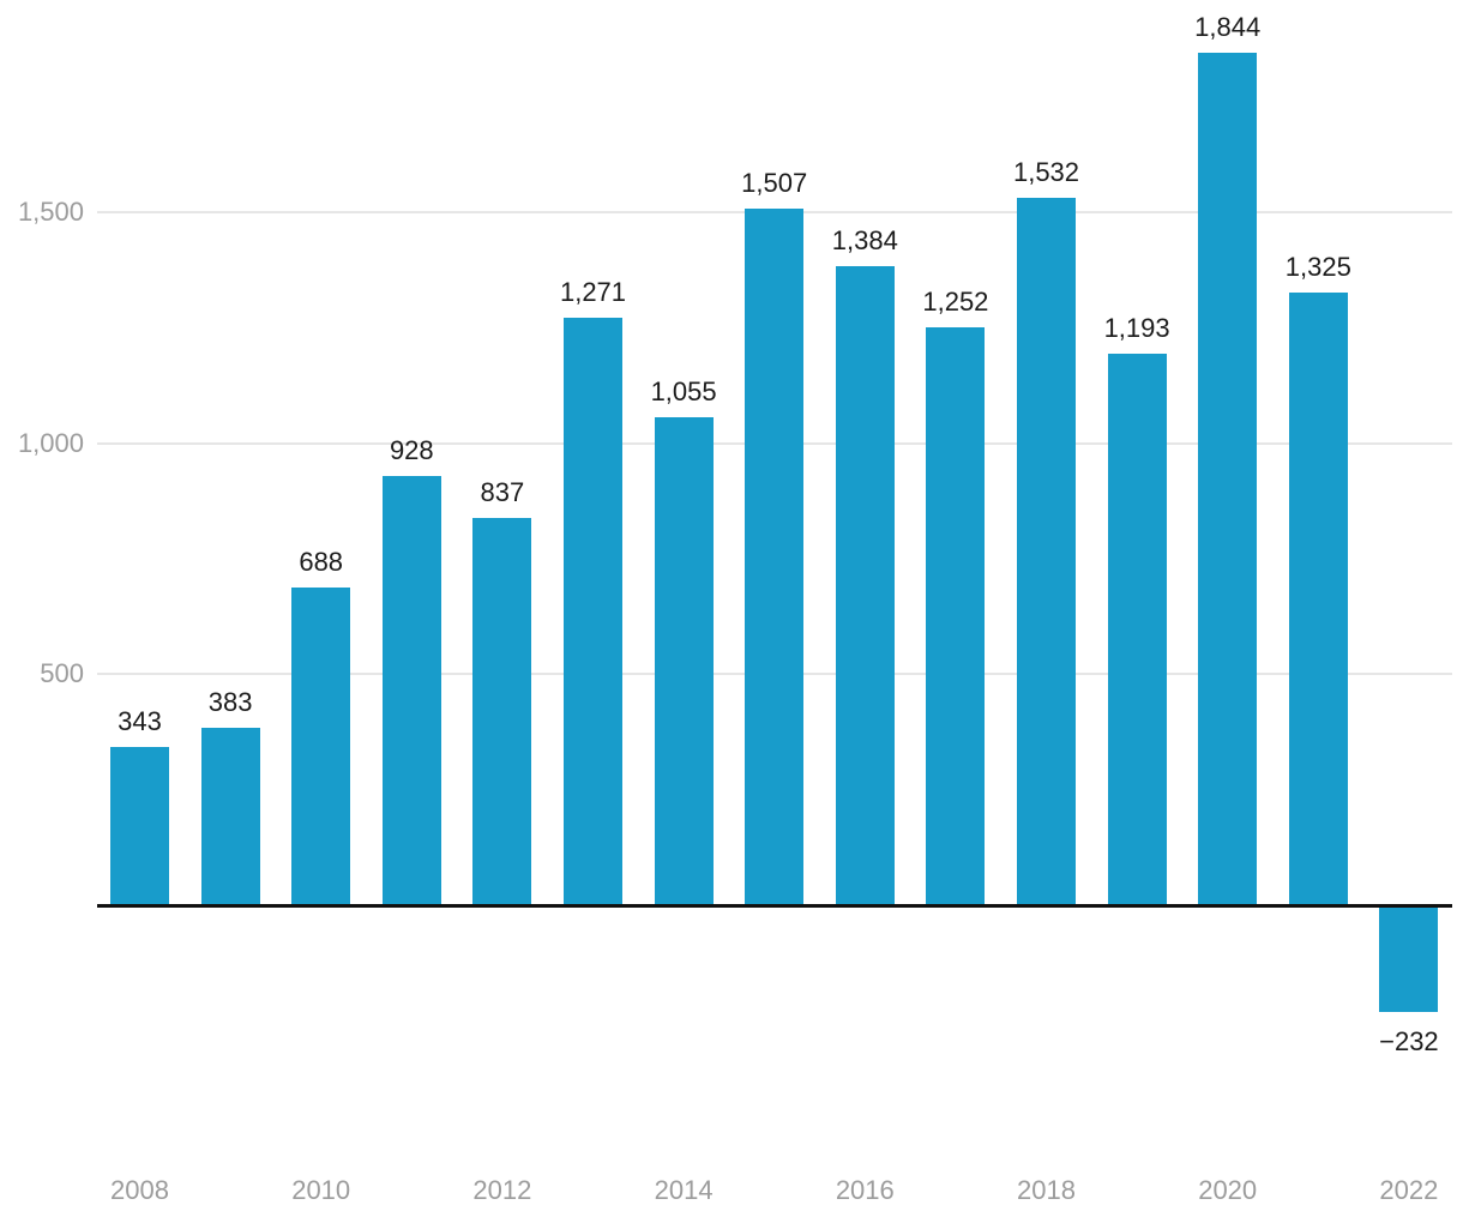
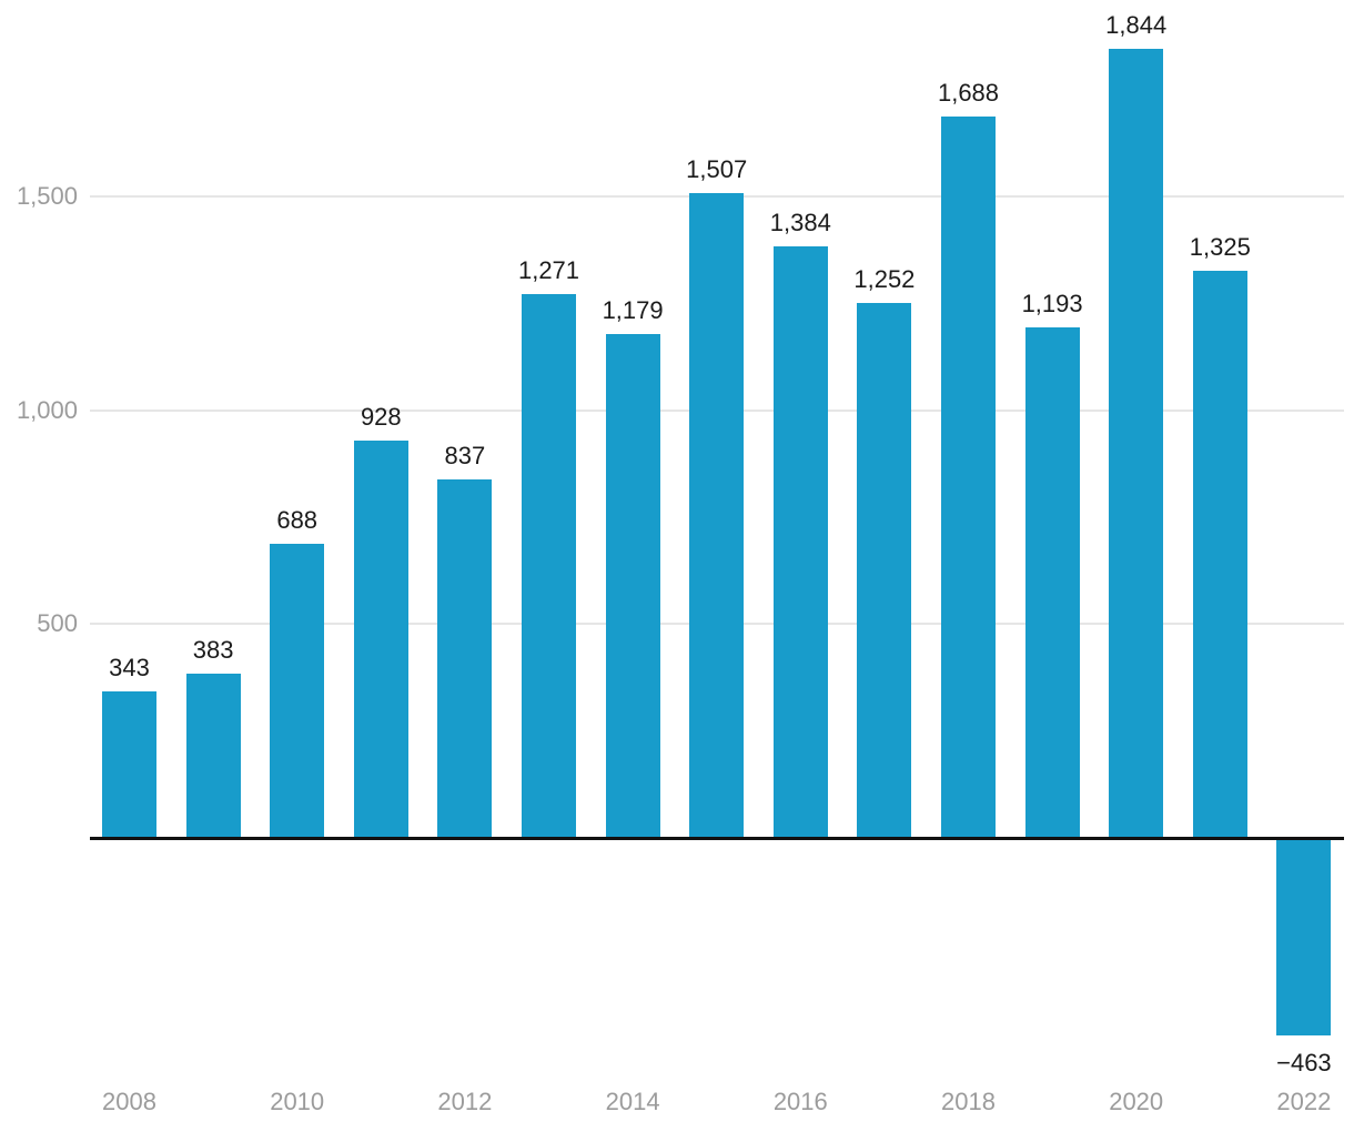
2014: 1,055 -> 1,179
2018: 1,532 -> 1,688
2022: −232 -> −463
